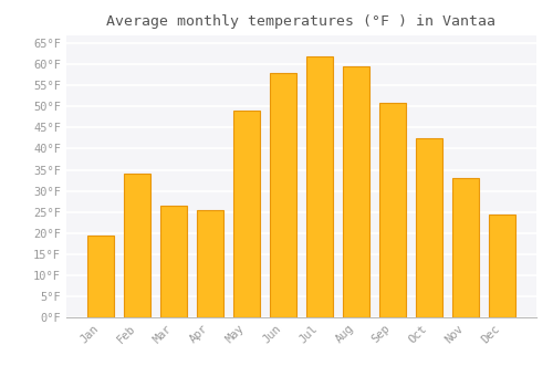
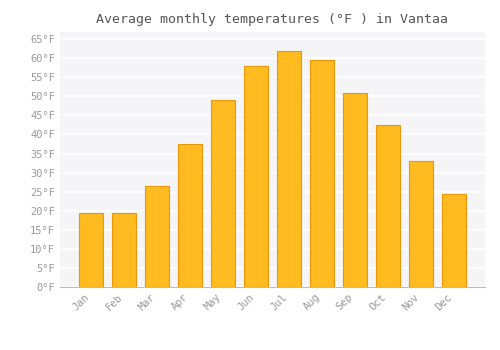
Feb: 34.0°F -> 19.5°F
Apr: 25.5°F -> 37.5°F
